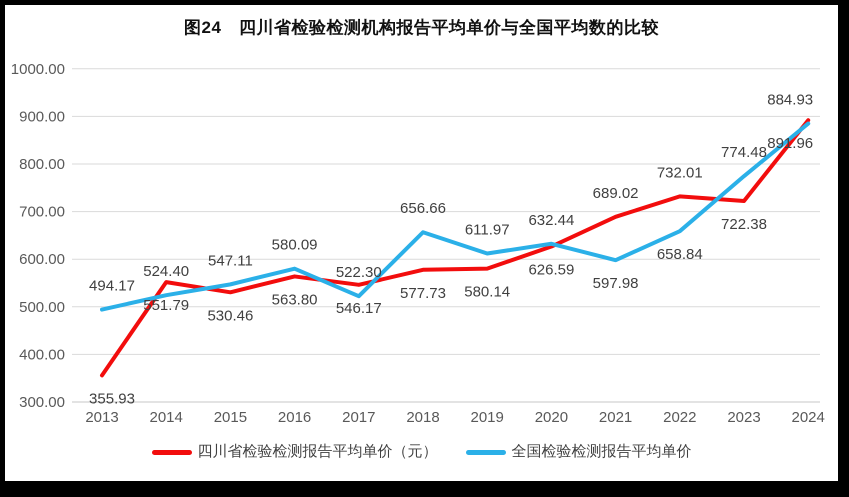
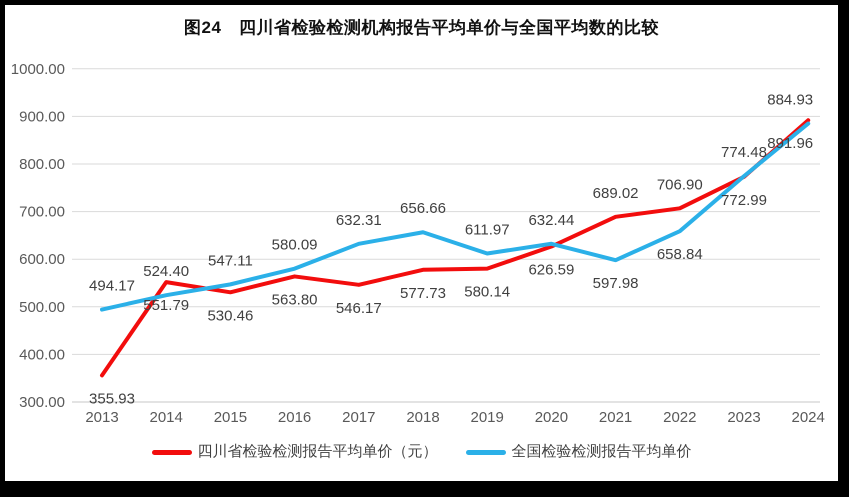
全国检验检测报告平均单价/2017: 522.30 -> 632.31
四川省检验检测报告平均单价（元）/2022: 732.01 -> 706.90
四川省检验检测报告平均单价（元）/2023: 722.38 -> 772.99
